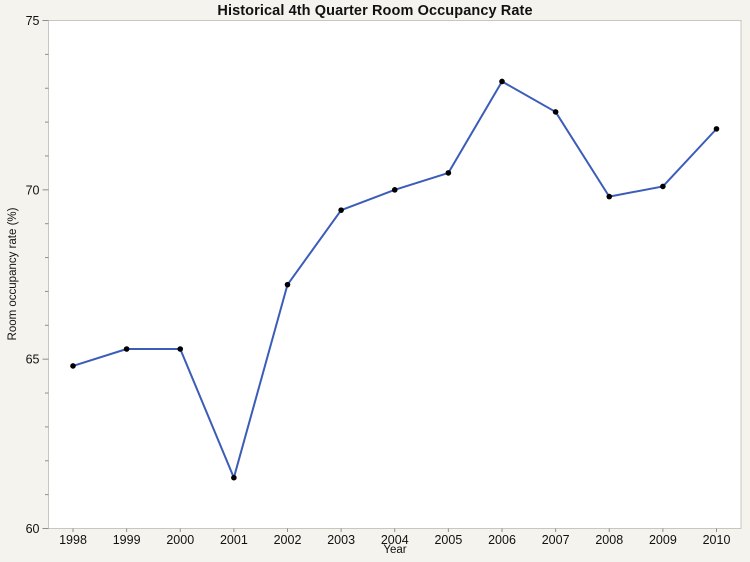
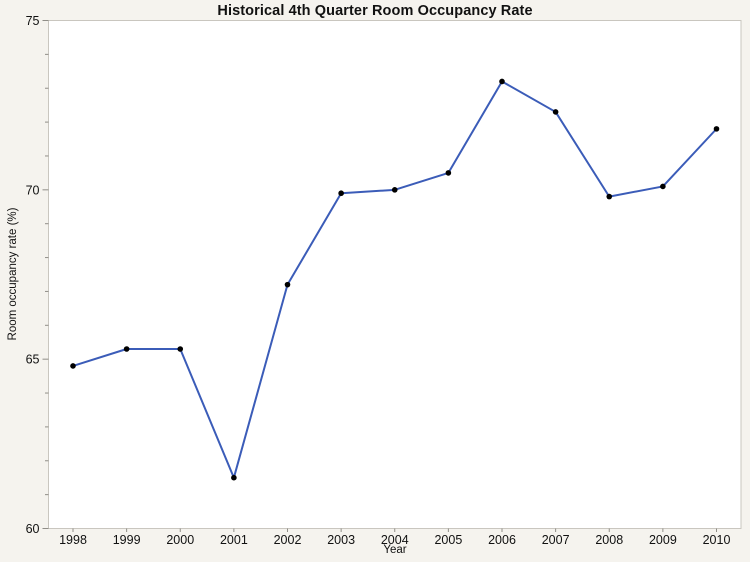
2003: 69.4 -> 69.9
